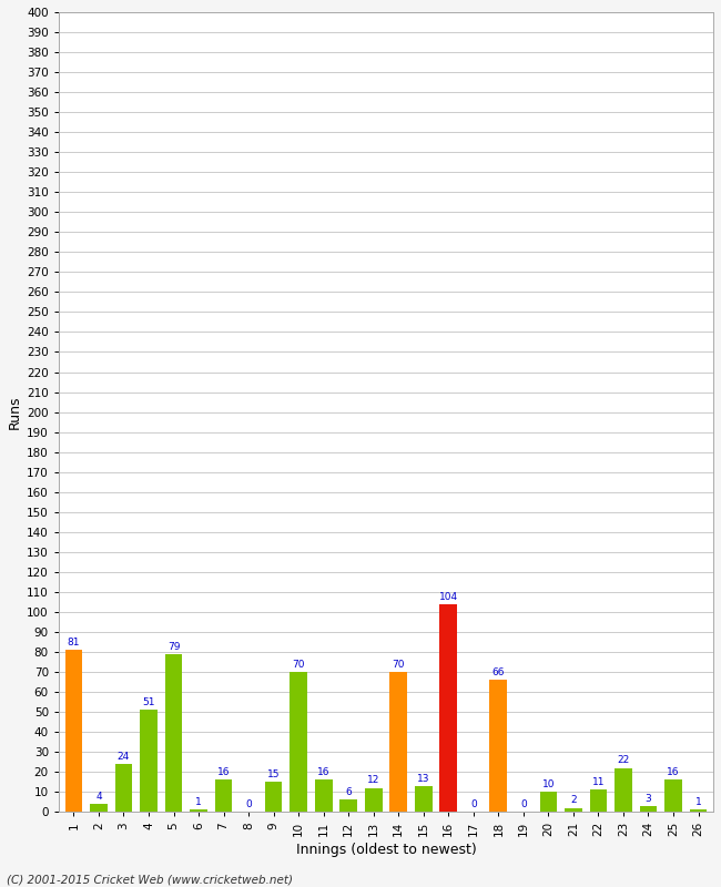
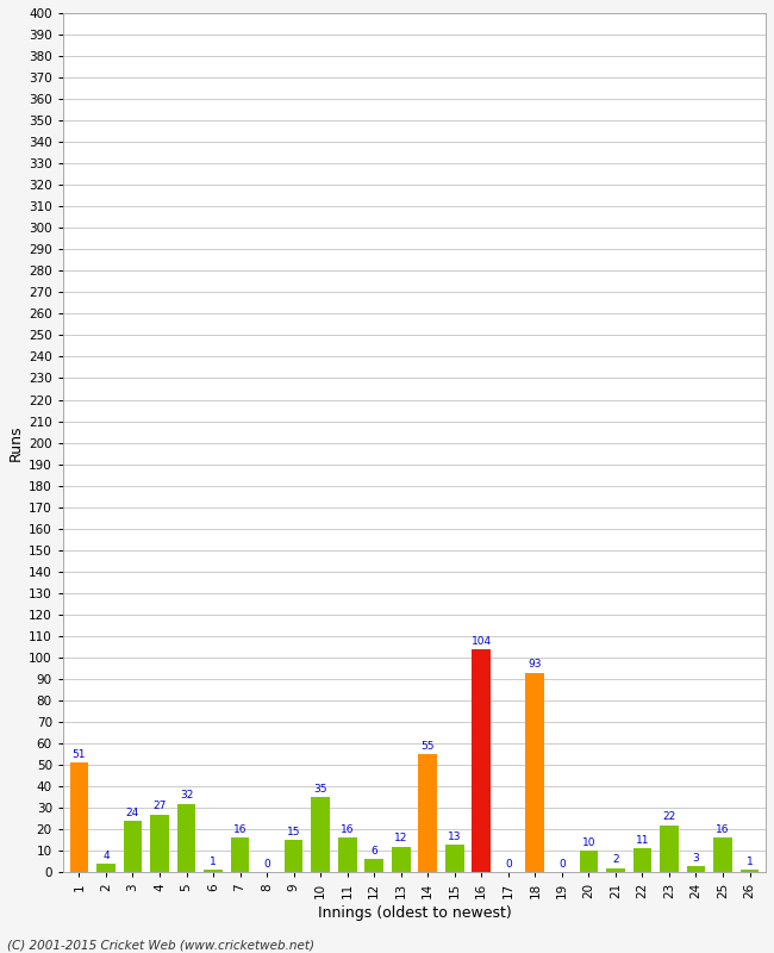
1: 81 -> 51
4: 51 -> 27
5: 79 -> 32
10: 70 -> 35
14: 70 -> 55
18: 66 -> 93
